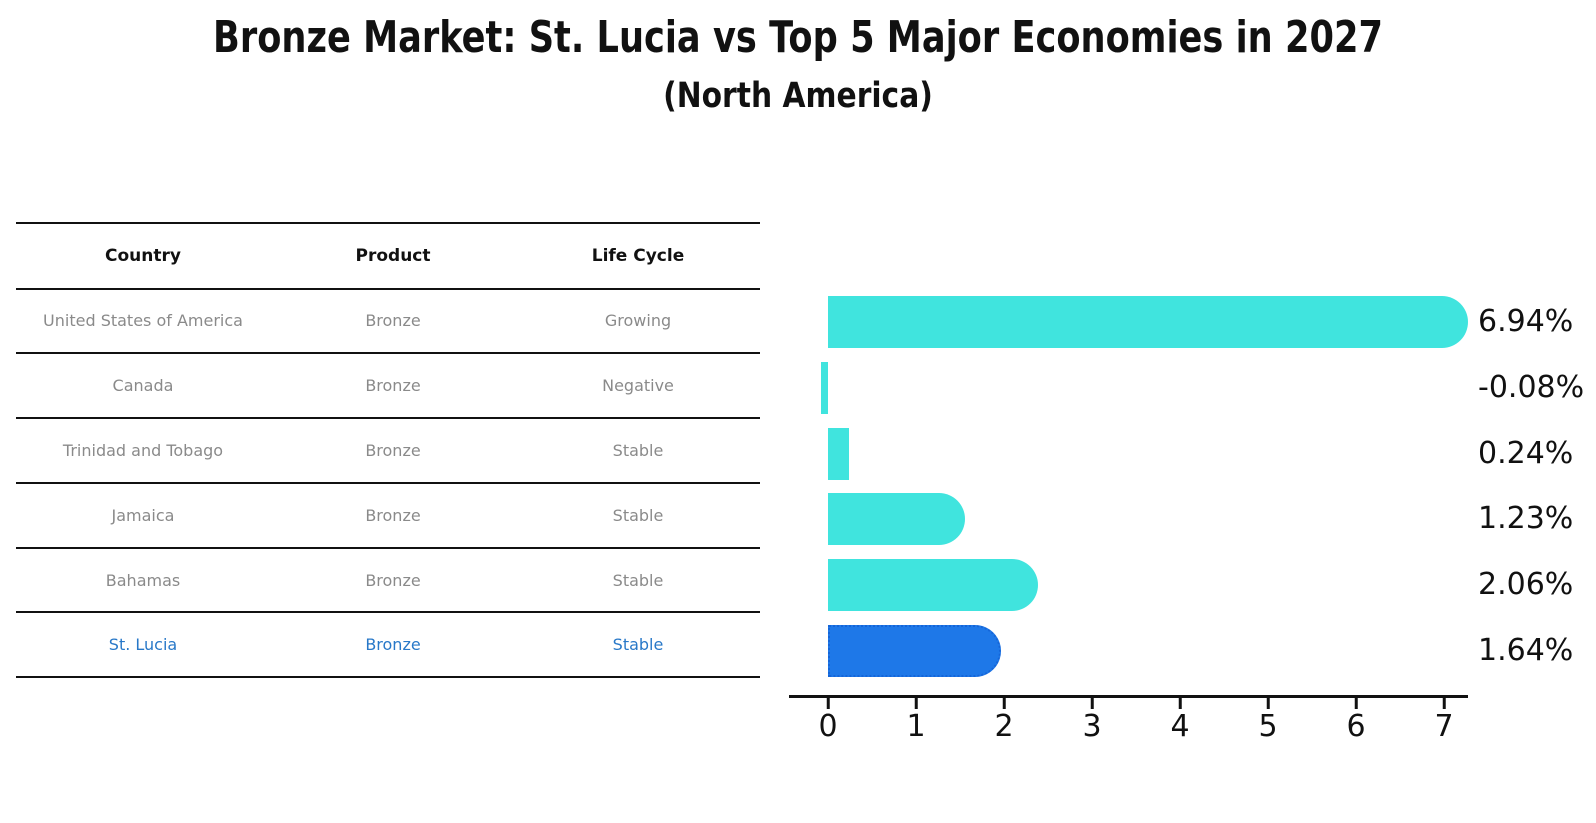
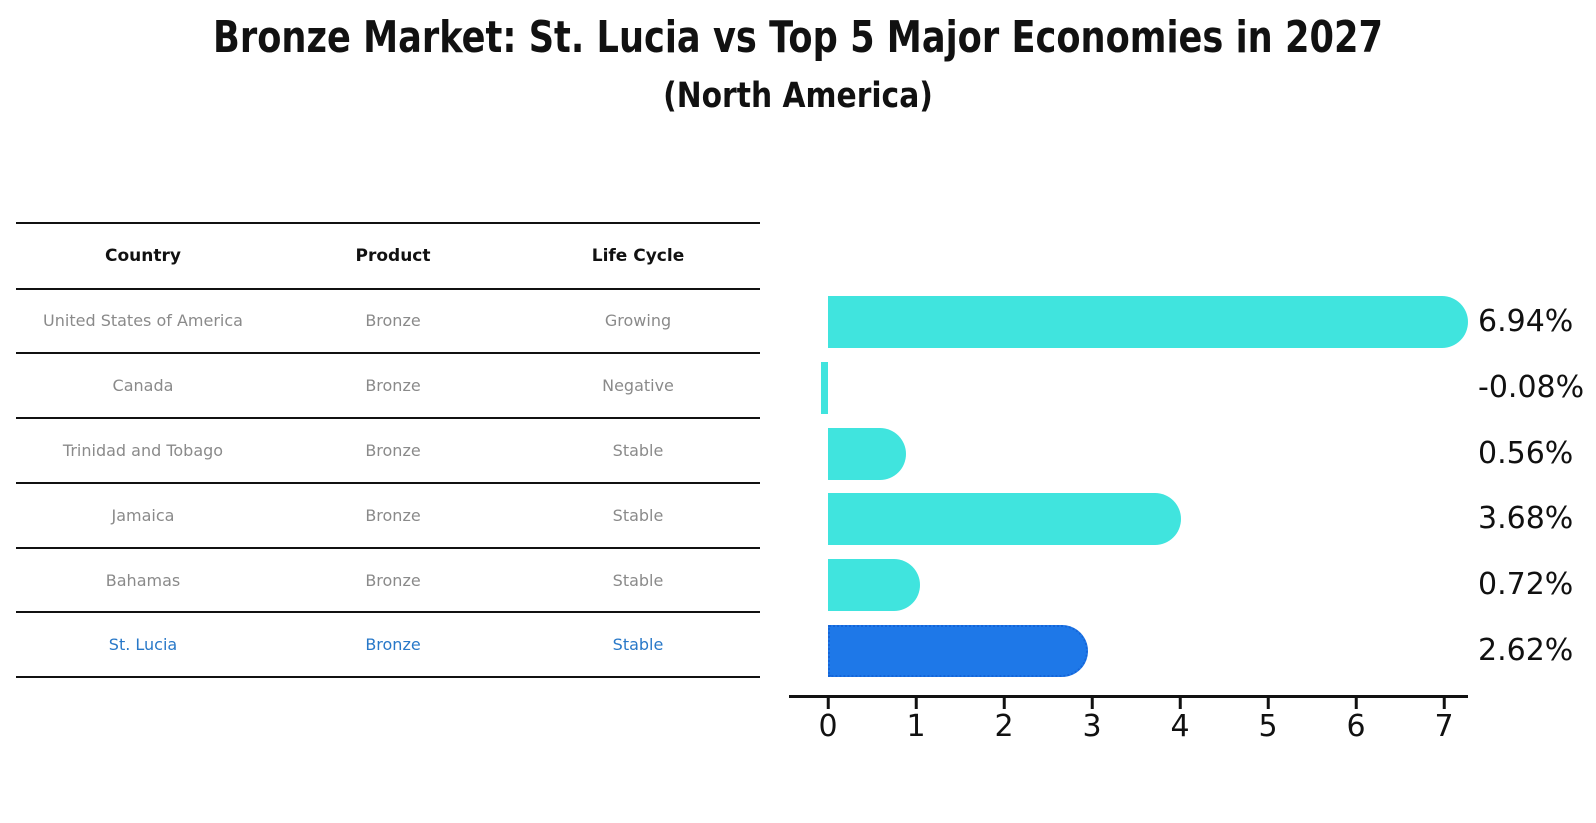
Trinidad and Tobago: 0.24% -> 0.56%
Jamaica: 1.23% -> 3.68%
Bahamas: 2.06% -> 0.72%
St. Lucia: 1.64% -> 2.62%
